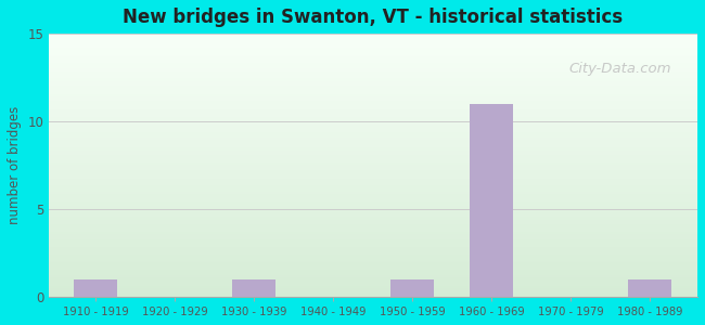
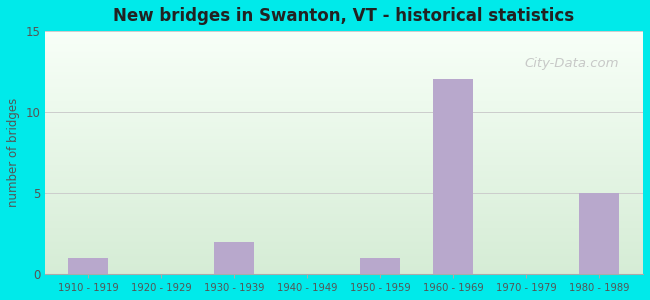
1930 - 1939: 1 -> 2
1960 - 1969: 11 -> 12
1980 - 1989: 1 -> 5
